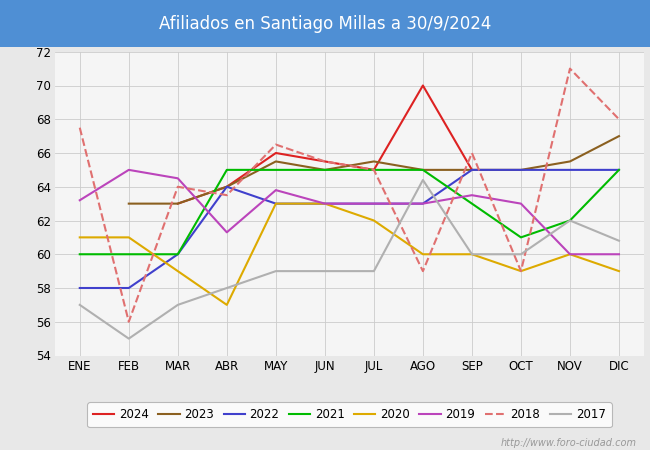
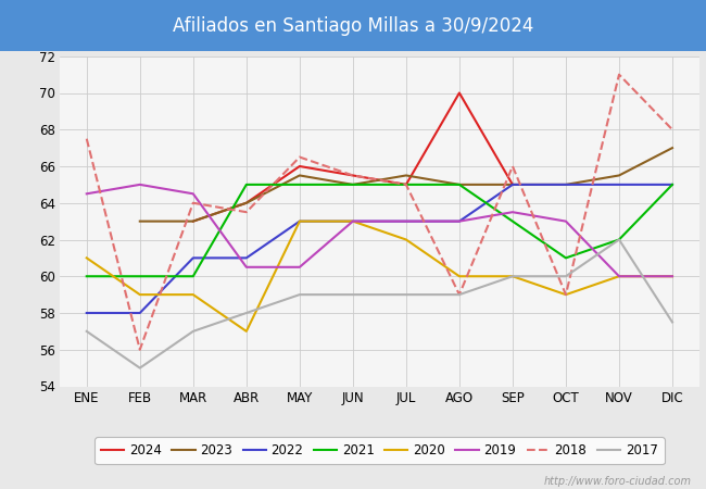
2019/ENE: 63.2 -> 64.5
2020/FEB: 61 -> 59
2022/MAR: 60 -> 61
2022/ABR: 64 -> 61
2019/ABR: 61.3 -> 60.5
2019/MAY: 63.8 -> 60.5
2017/AGO: 64.4 -> 59.0
2020/DIC: 59 -> 60
2017/DIC: 60.8 -> 57.5
